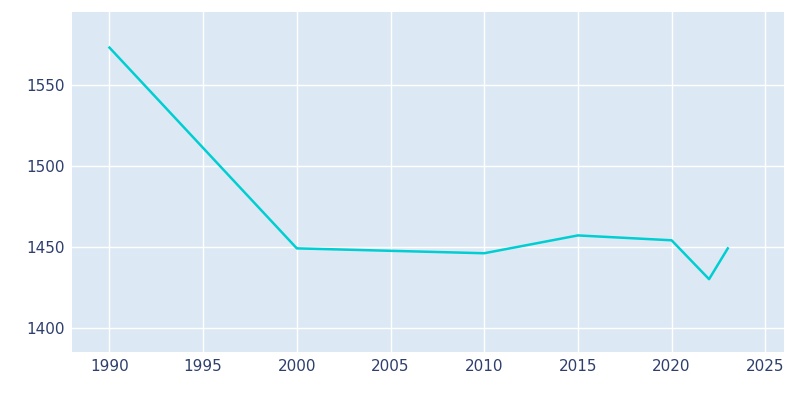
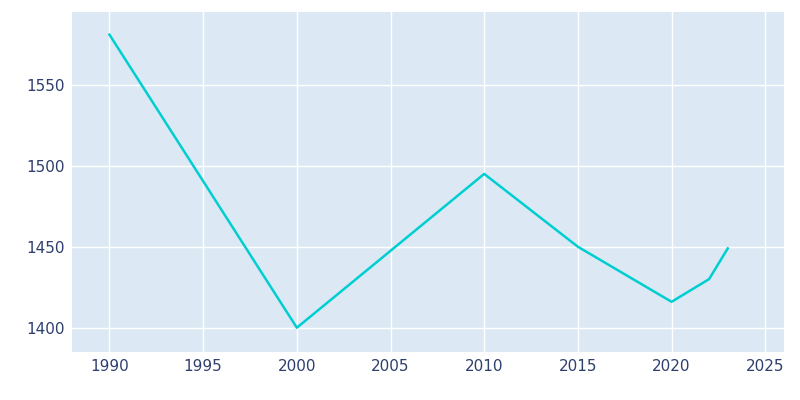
1990: 1573 -> 1581
2000: 1449 -> 1400
2010: 1446 -> 1495
2015: 1457 -> 1450
2020: 1454 -> 1416
